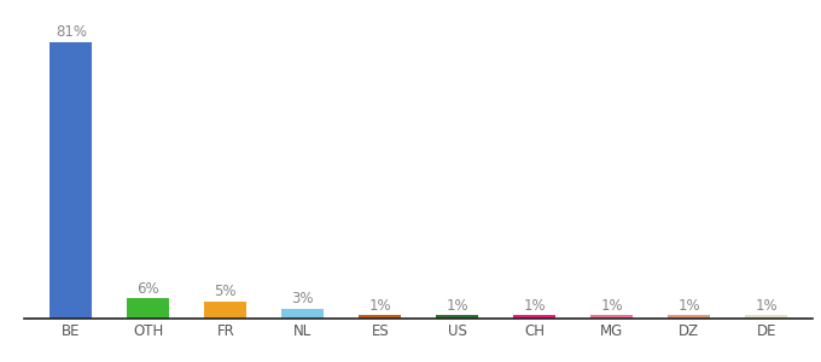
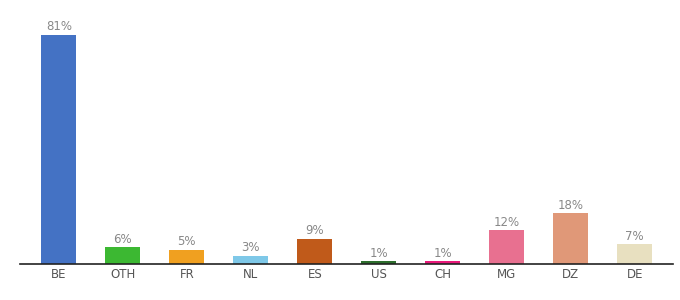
ES: 1% -> 9%
MG: 1% -> 12%
DZ: 1% -> 18%
DE: 1% -> 7%
